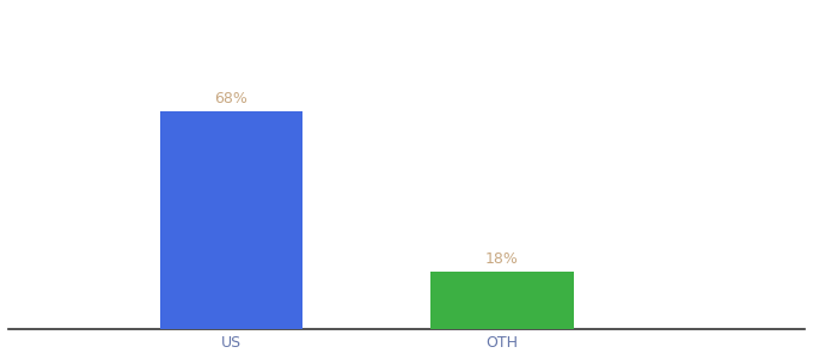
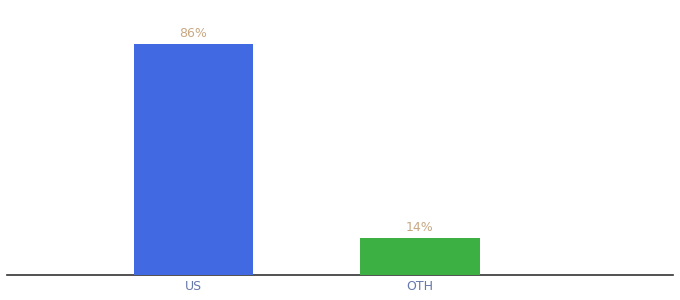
US: 68% -> 86%
OTH: 18% -> 14%
